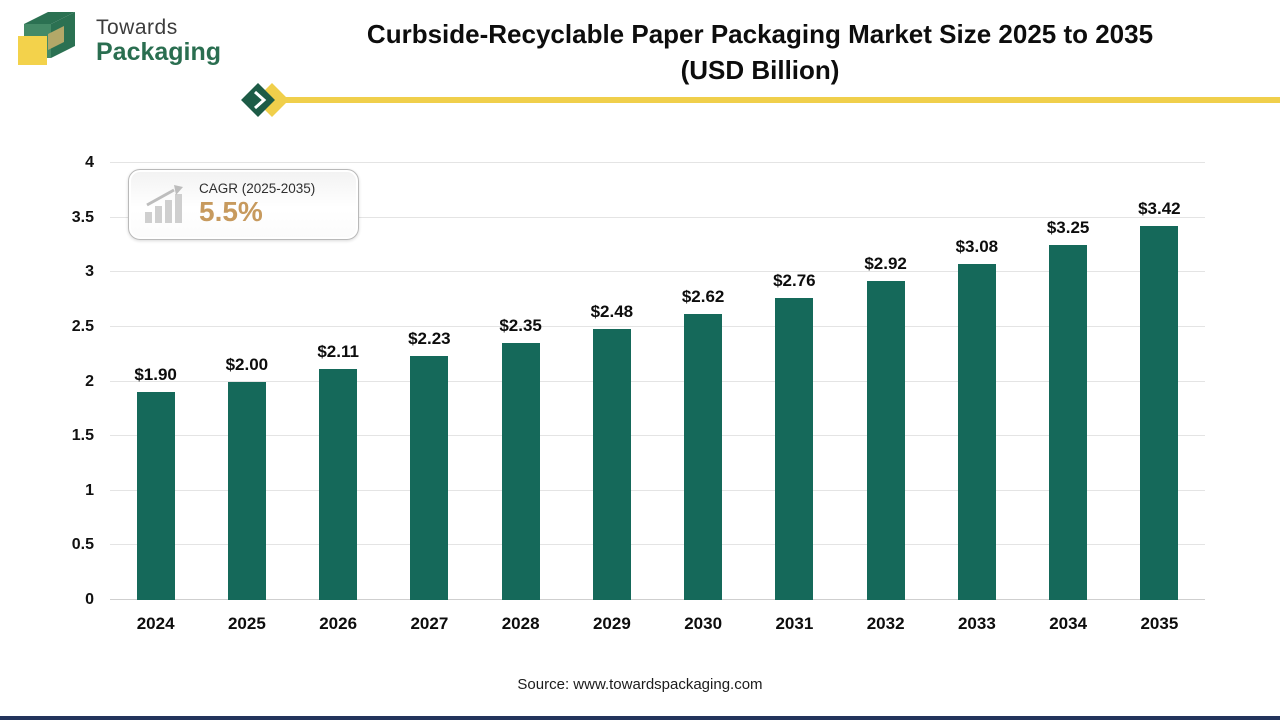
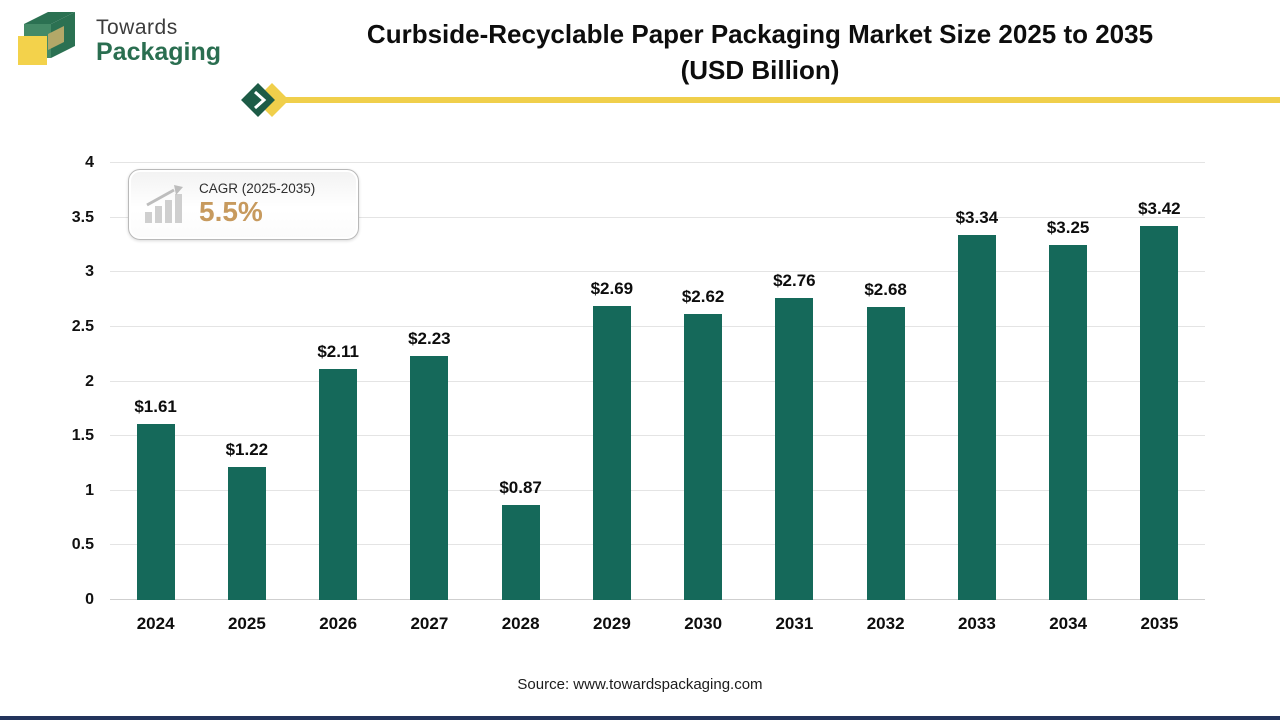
2024: $1.90 -> $1.61
2025: $2.00 -> $1.22
2028: $2.35 -> $0.87
2029: $2.48 -> $2.69
2032: $2.92 -> $2.68
2033: $3.08 -> $3.34
